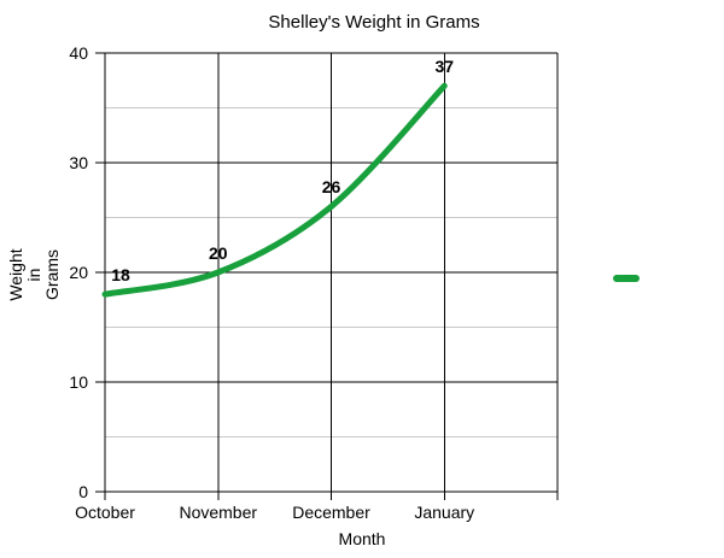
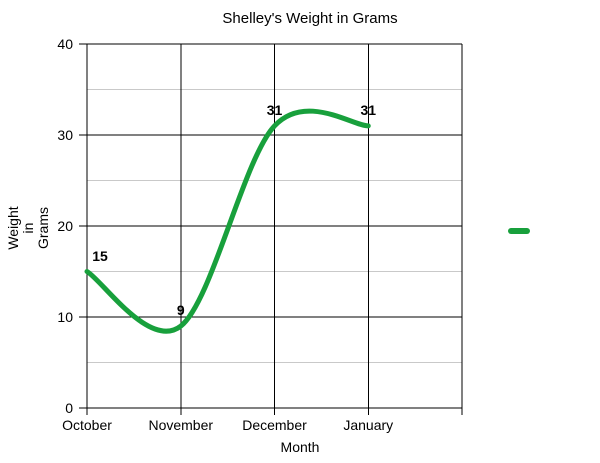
October: 18 -> 15
November: 20 -> 9
December: 26 -> 31
January: 37 -> 31
